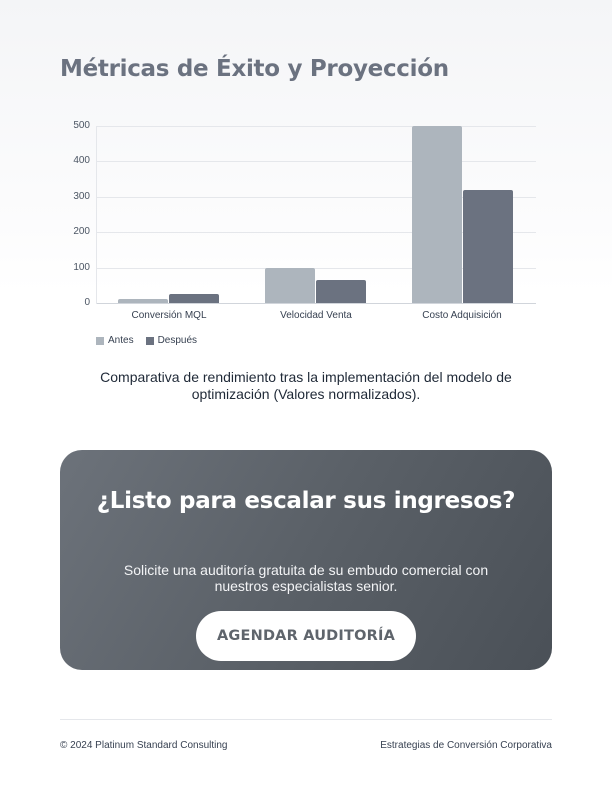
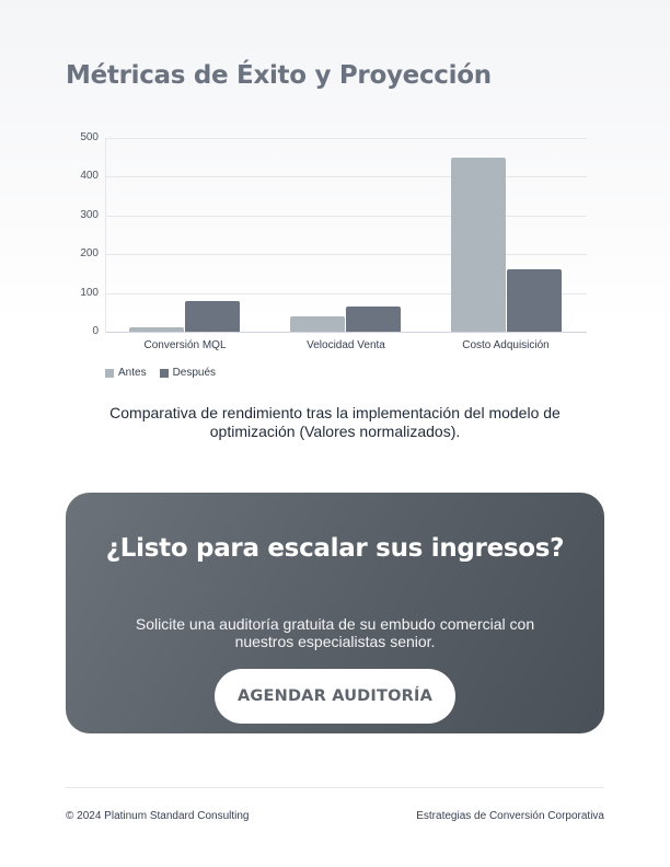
Después/Conversión MQL: 20 -> 80
Antes/Velocidad Venta: 100 -> 40
Antes/Costo Adquisición: 500 -> 450
Después/Costo Adquisición: 320 -> 160
